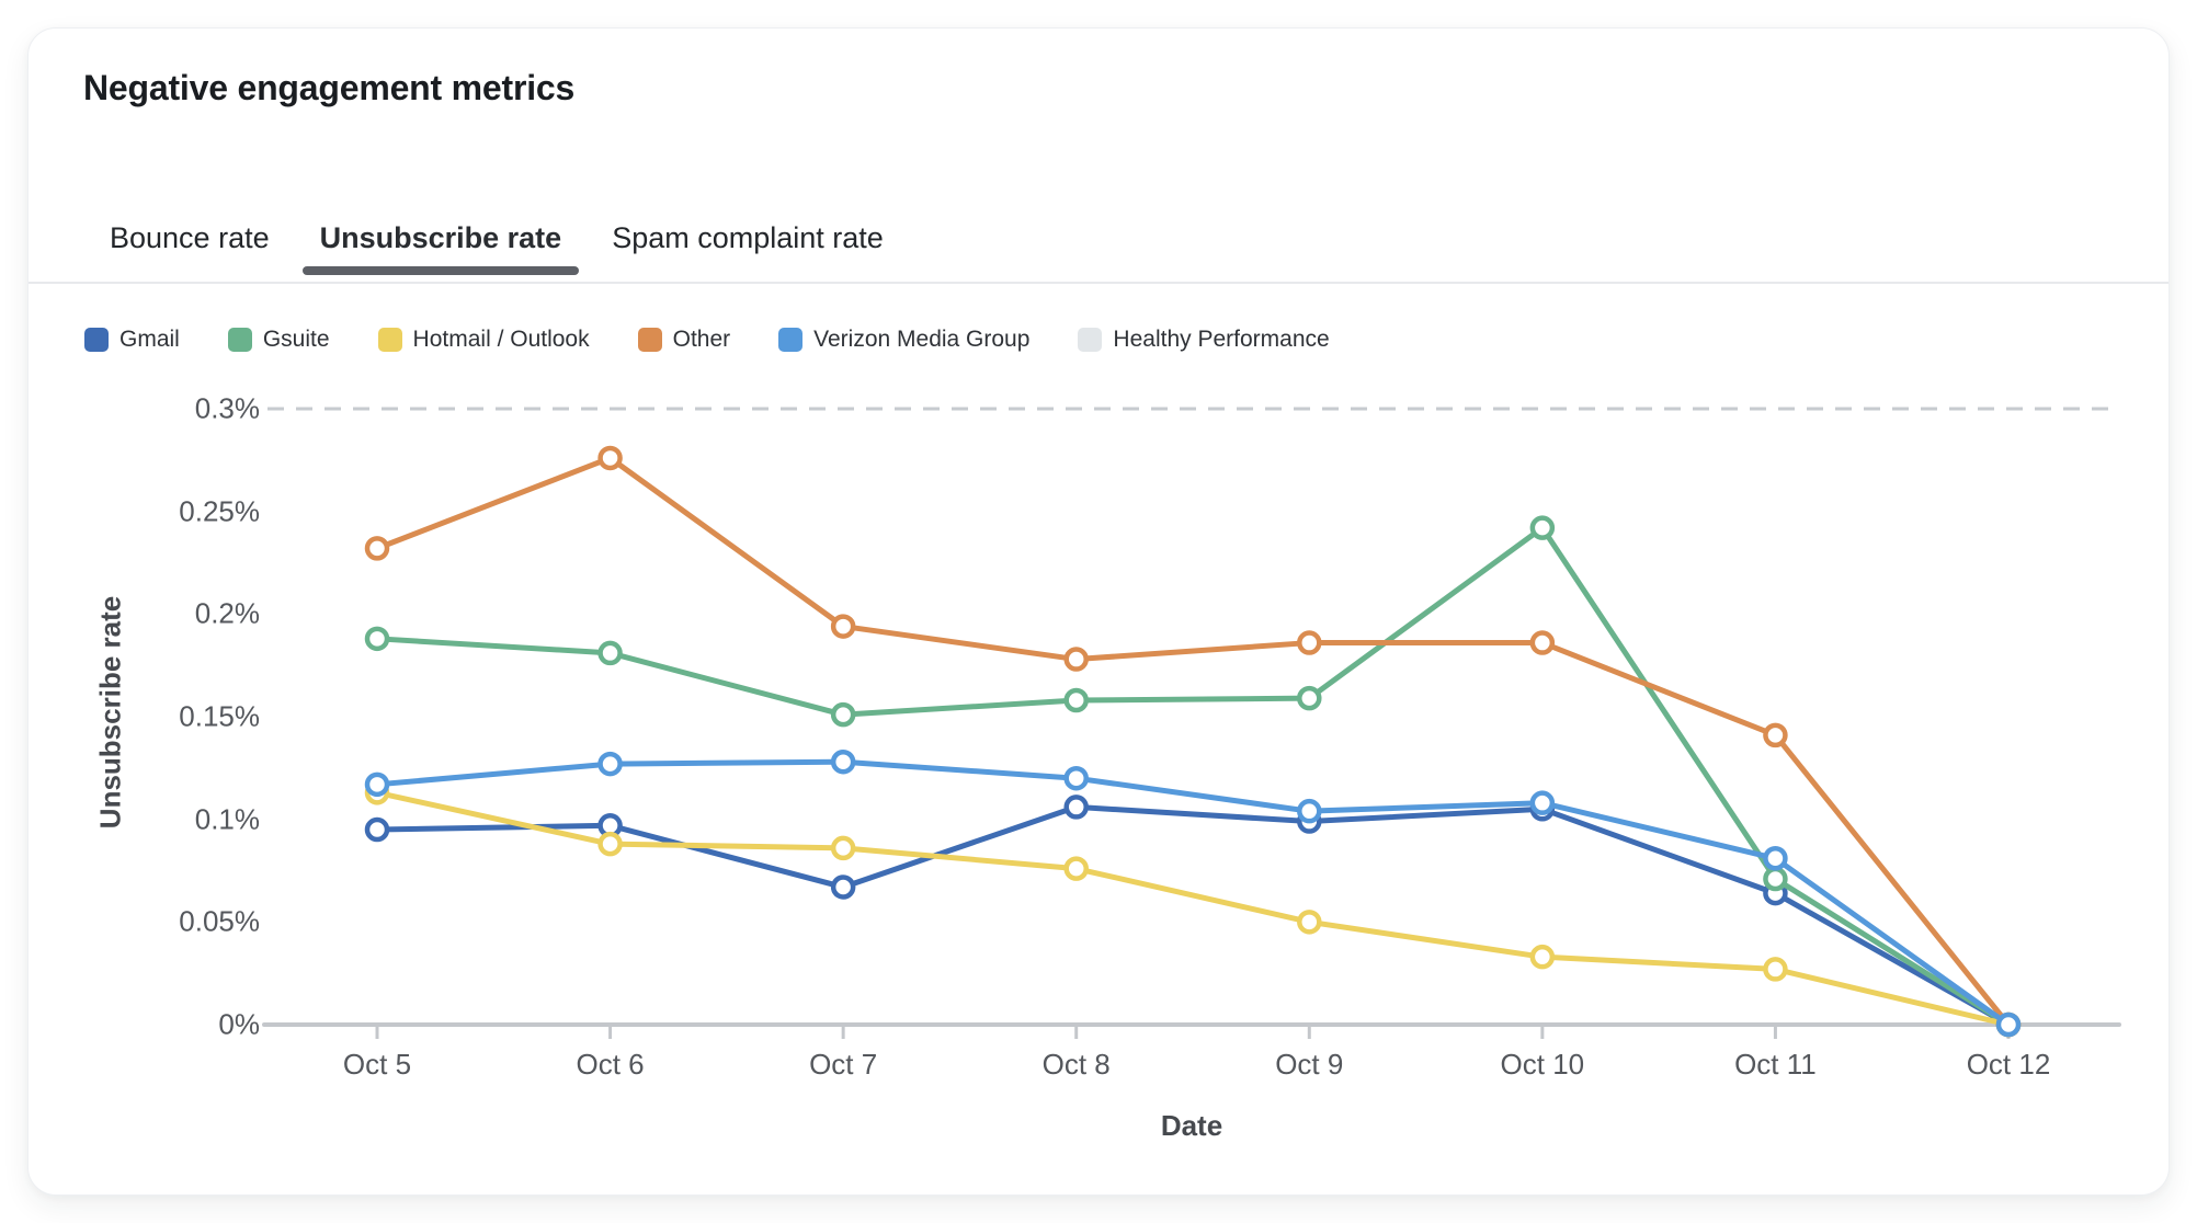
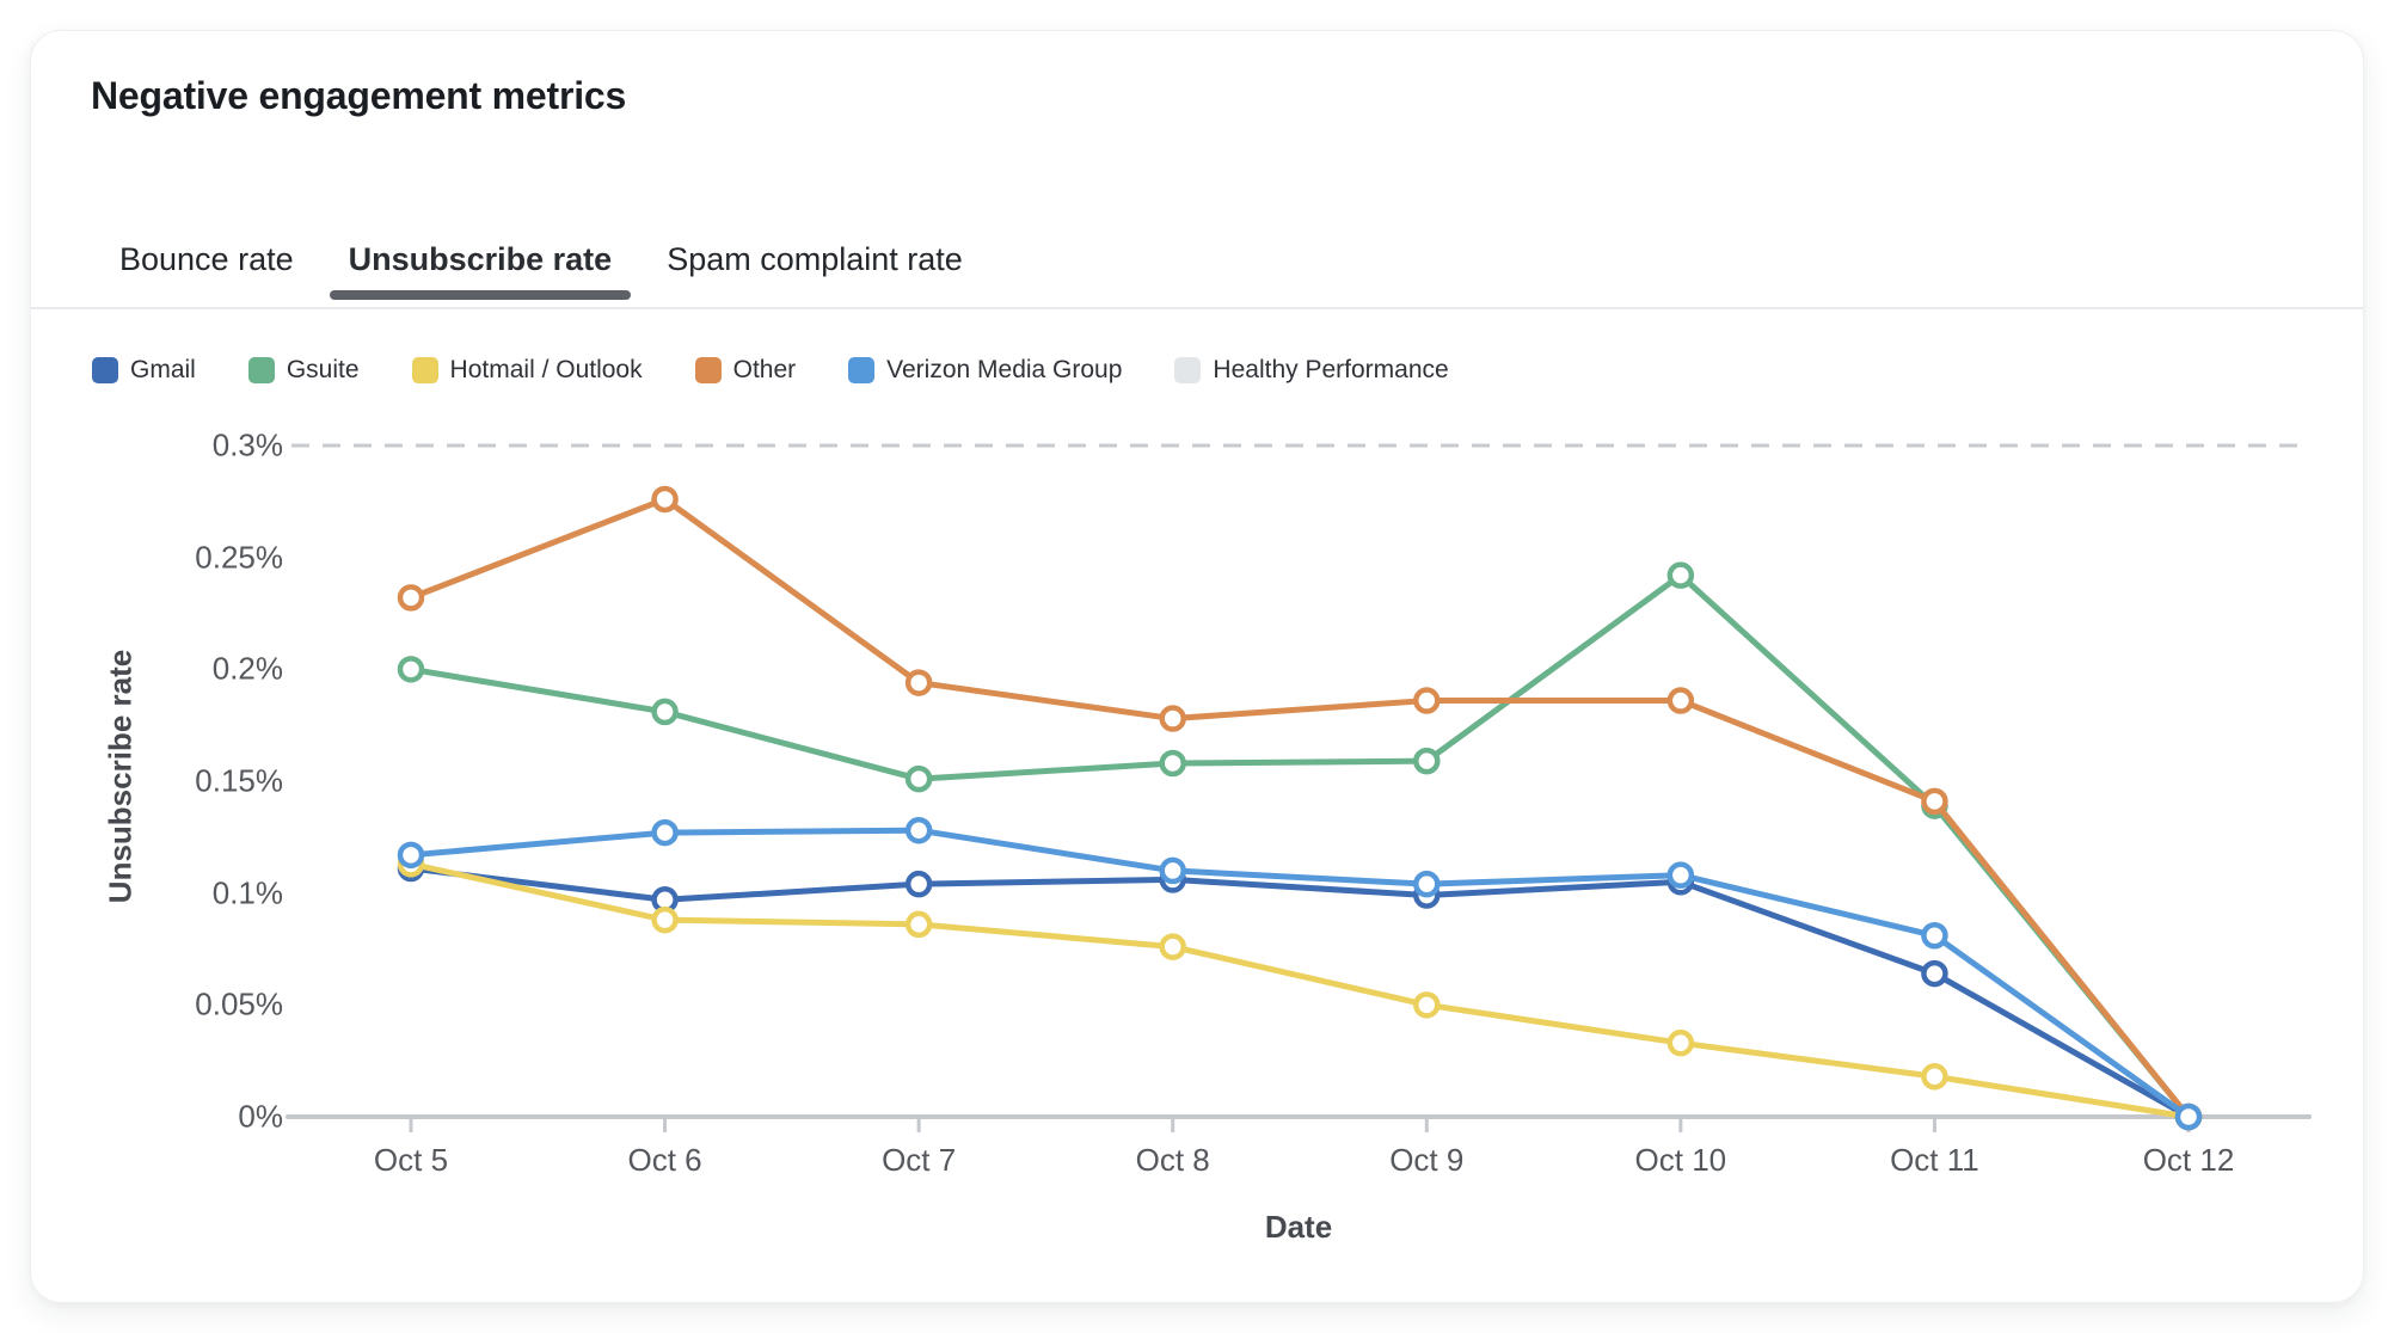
Gmail/Oct 5: 0.095% -> 0.111%
Gsuite/Oct 5: 0.188% -> 0.200%
Gmail/Oct 7: 0.067% -> 0.104%
Verizon Media Group/Oct 8: 0.120% -> 0.110%
Gsuite/Oct 11: 0.071% -> 0.139%
Hotmail / Outlook/Oct 11: 0.027% -> 0.018%
